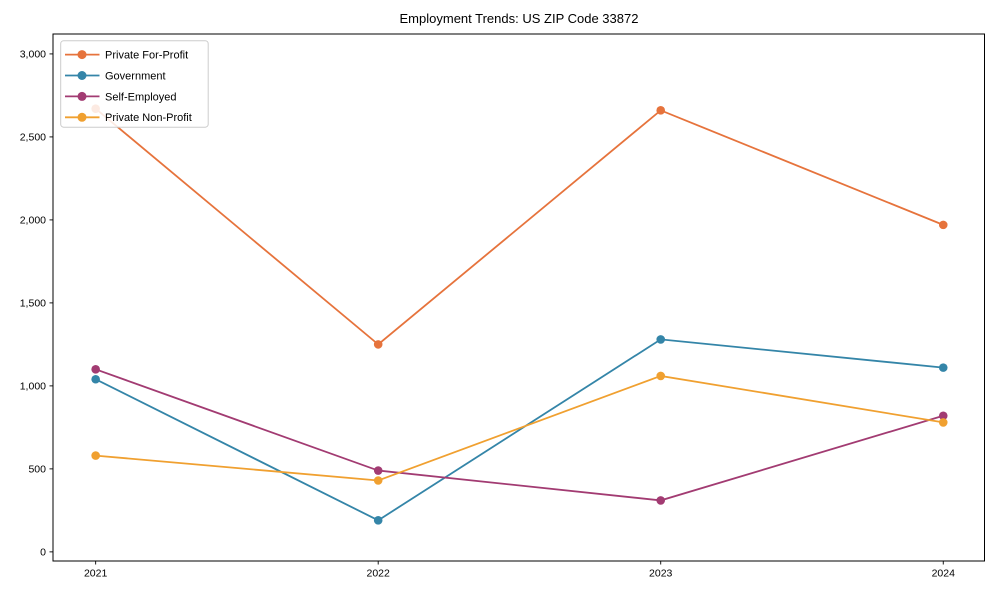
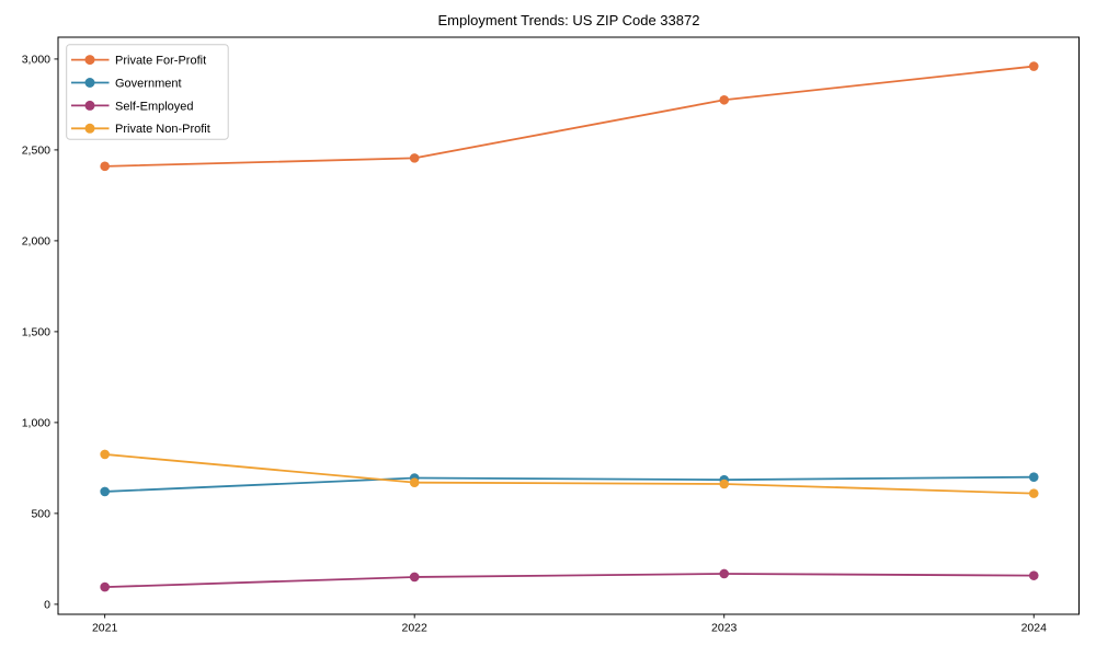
Private For-Profit/2021: 2670 -> 2410
Government/2021: 1040 -> 620
Self-Employed/2021: 1100 -> 100
Private Non-Profit/2021: 580 -> 820
Private For-Profit/2022: 1250 -> 2460
Government/2022: 190 -> 700
Self-Employed/2022: 490 -> 150
Private Non-Profit/2022: 430 -> 670
Private For-Profit/2023: 2660 -> 2780
Government/2023: 1280 -> 680
Self-Employed/2023: 310 -> 170
Private Non-Profit/2023: 1060 -> 660
Private For-Profit/2024: 1970 -> 2960
Government/2024: 1110 -> 700
Self-Employed/2024: 820 -> 160
Private Non-Profit/2024: 780 -> 610
